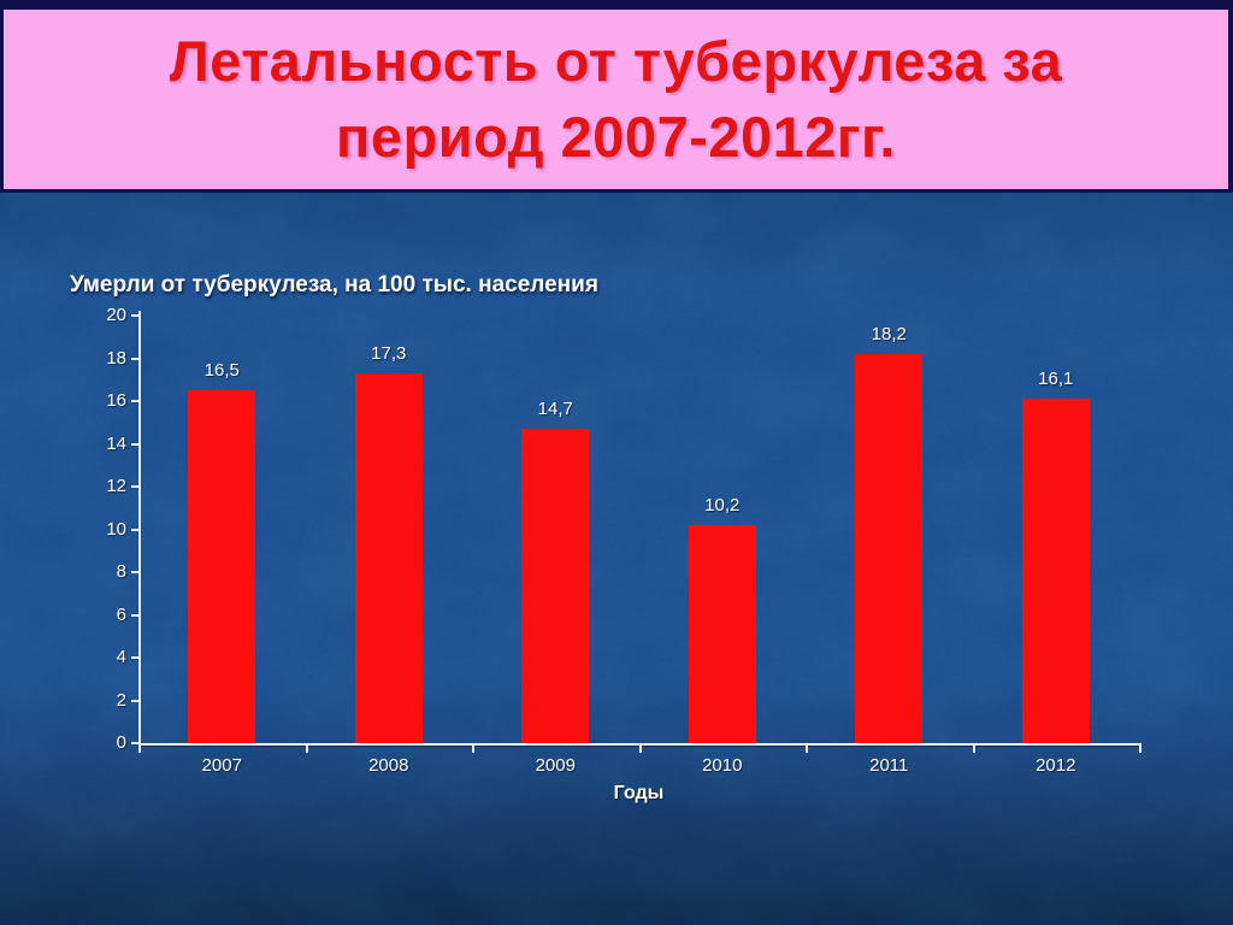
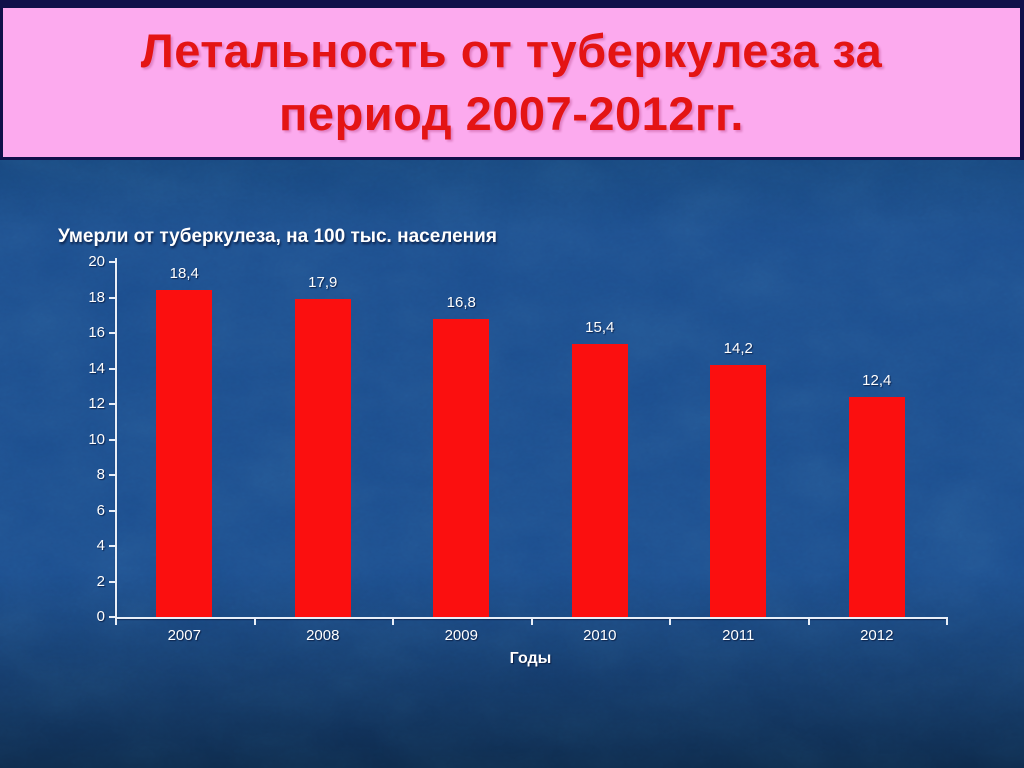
2007: 16,5 -> 18,4
2008: 17,3 -> 17,9
2009: 14,7 -> 16,8
2010: 10,2 -> 15,4
2011: 18,2 -> 14,2
2012: 16,1 -> 12,4
